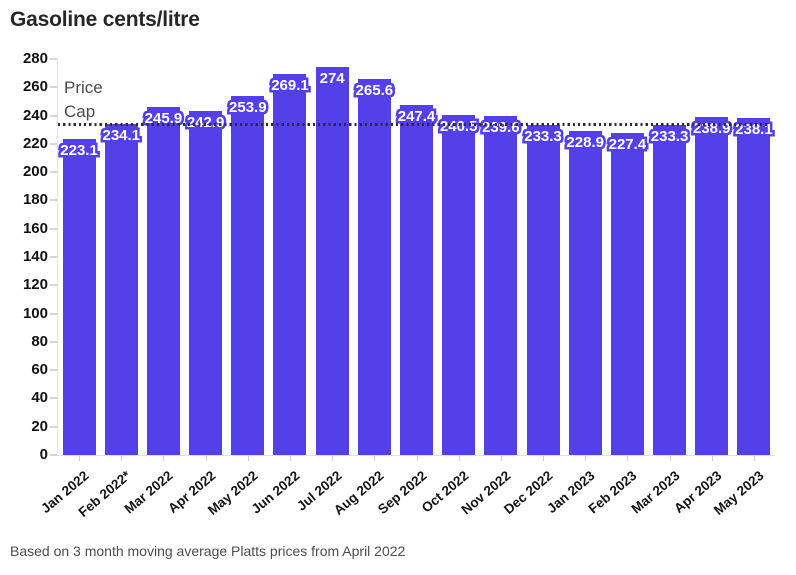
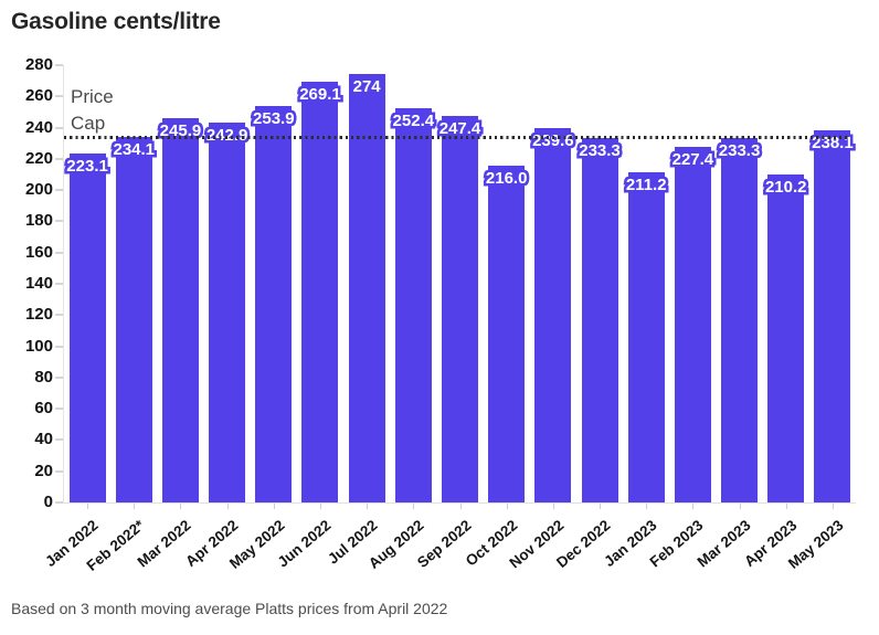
Aug 2022: 265.6 -> 252.4
Oct 2022: 240.5 -> 216.0
Jan 2023: 228.9 -> 211.2
Apr 2023: 238.9 -> 210.2
